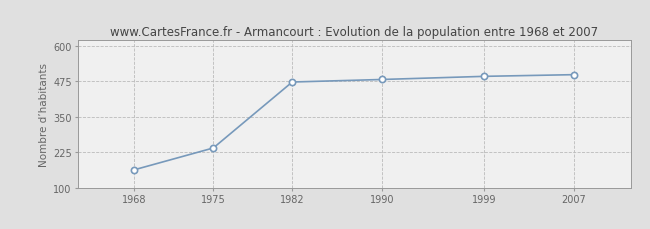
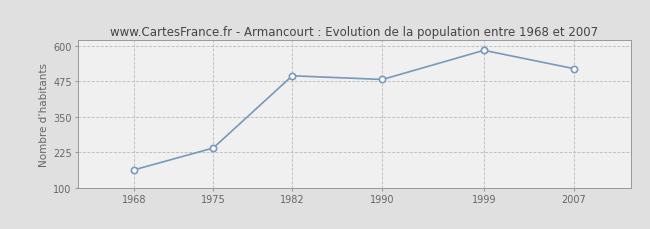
1982: 473 -> 495
1999: 493 -> 585
2007: 499 -> 520
